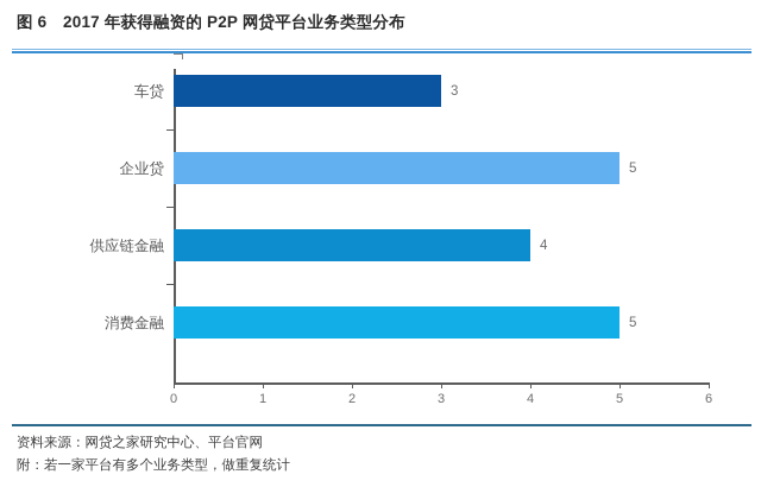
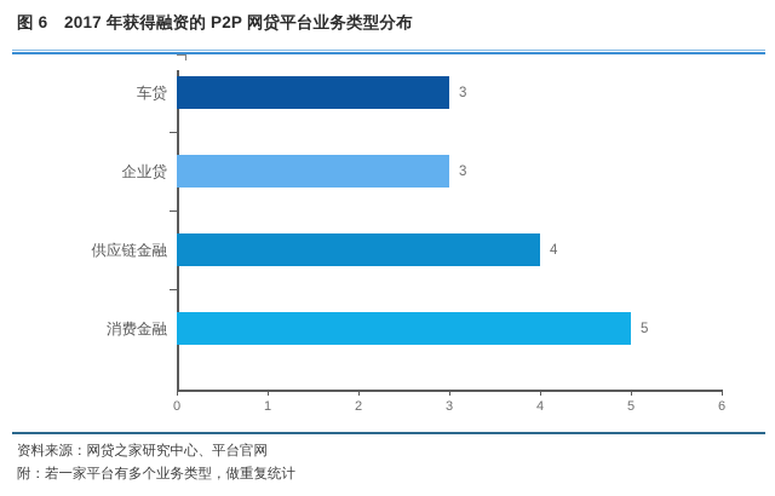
企业贷: 5 -> 3
